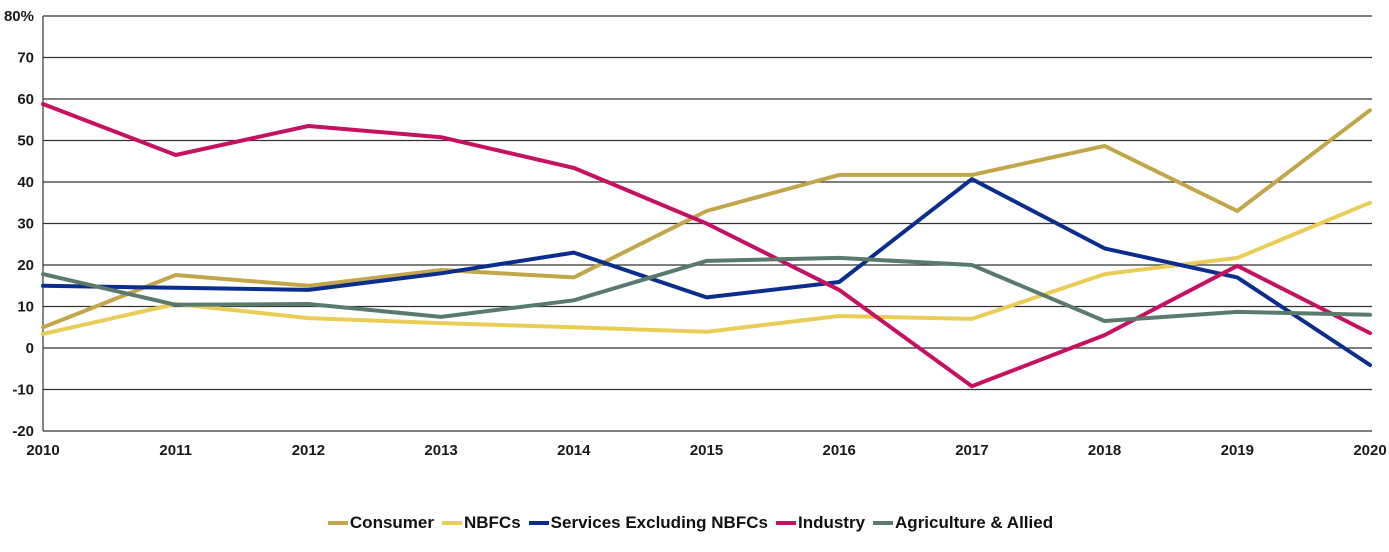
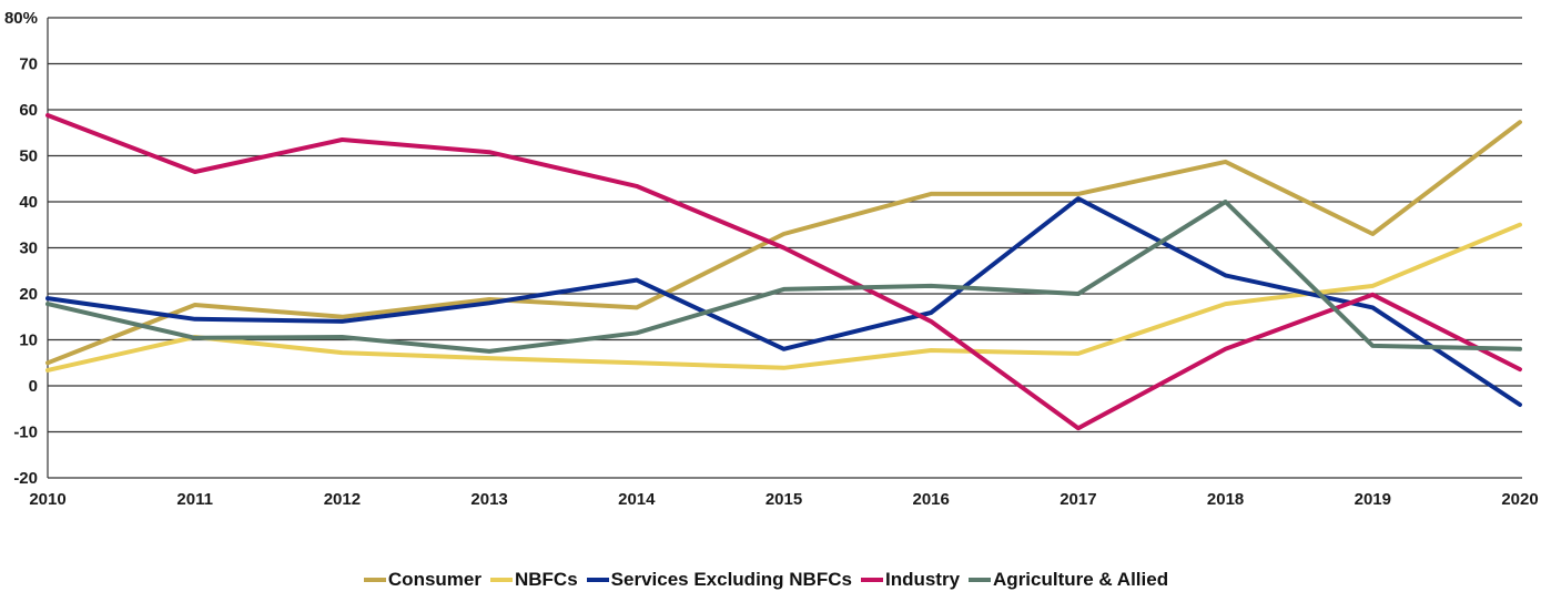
Services Excluding NBFCs/2010: 15% -> 19%
Services Excluding NBFCs/2015: 12% -> 8%
Industry/2018: 3% -> 8%
Agriculture & Allied/2018: 6% -> 40%
